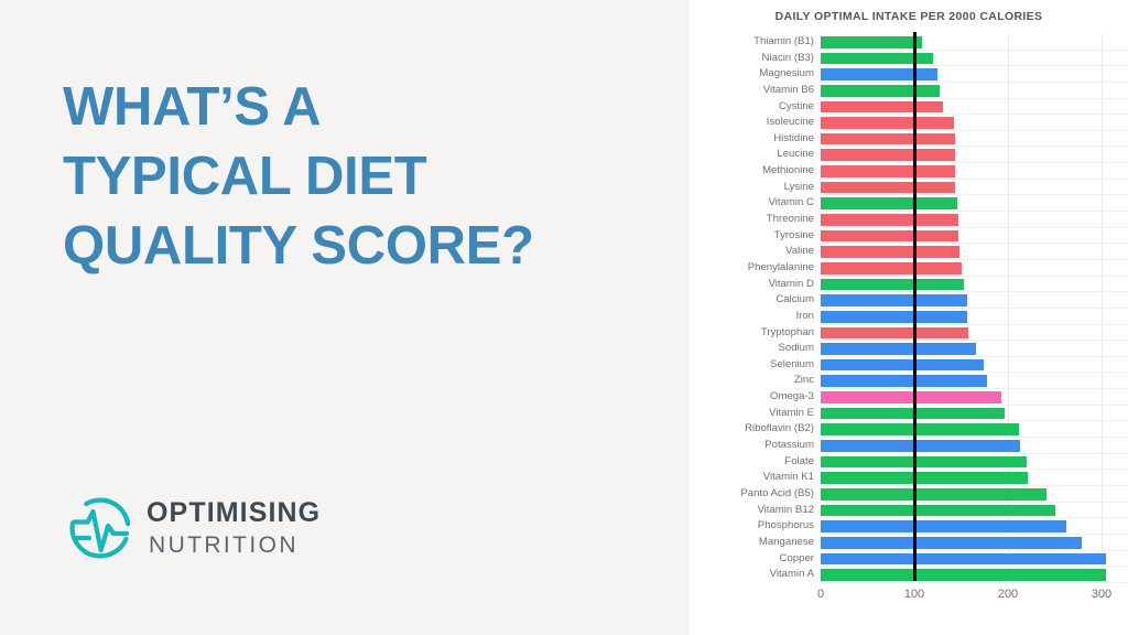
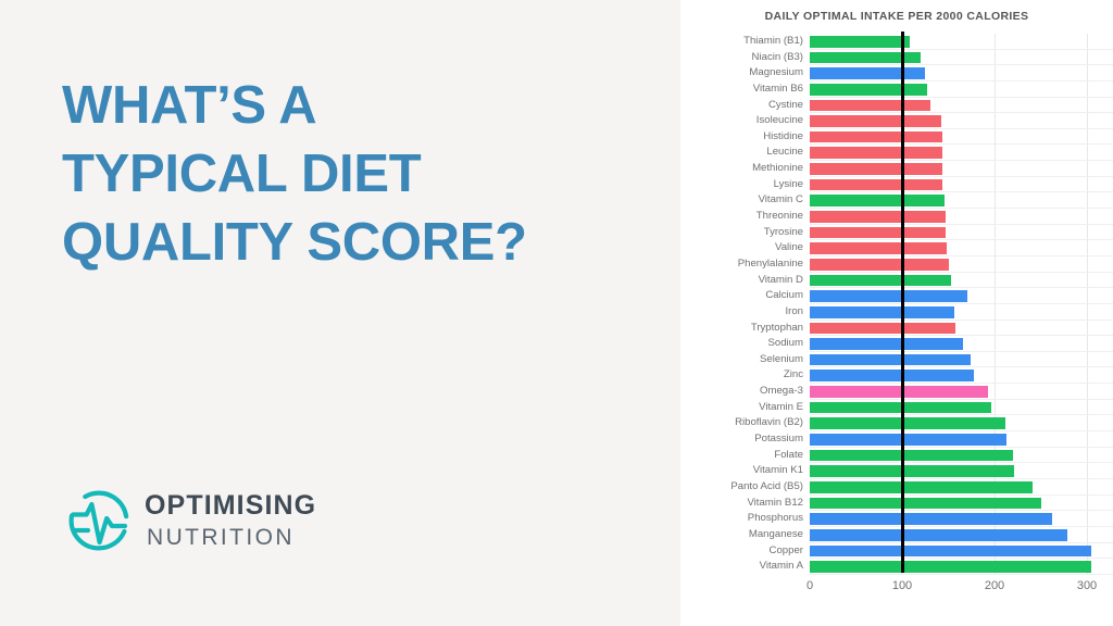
Calcium: 160 -> 170
